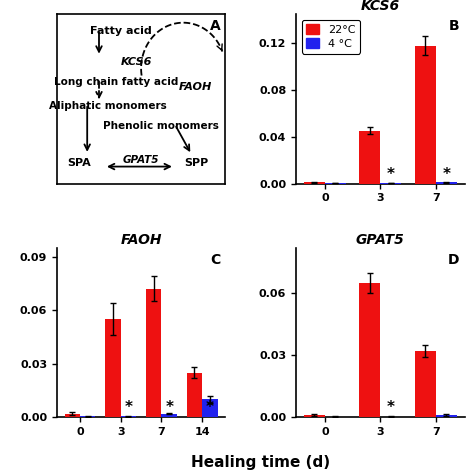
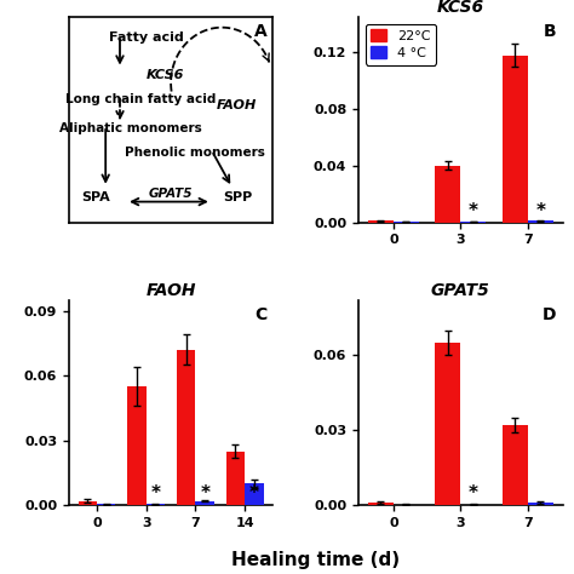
KCS6/22°C/3: 0.045 -> 0.040
